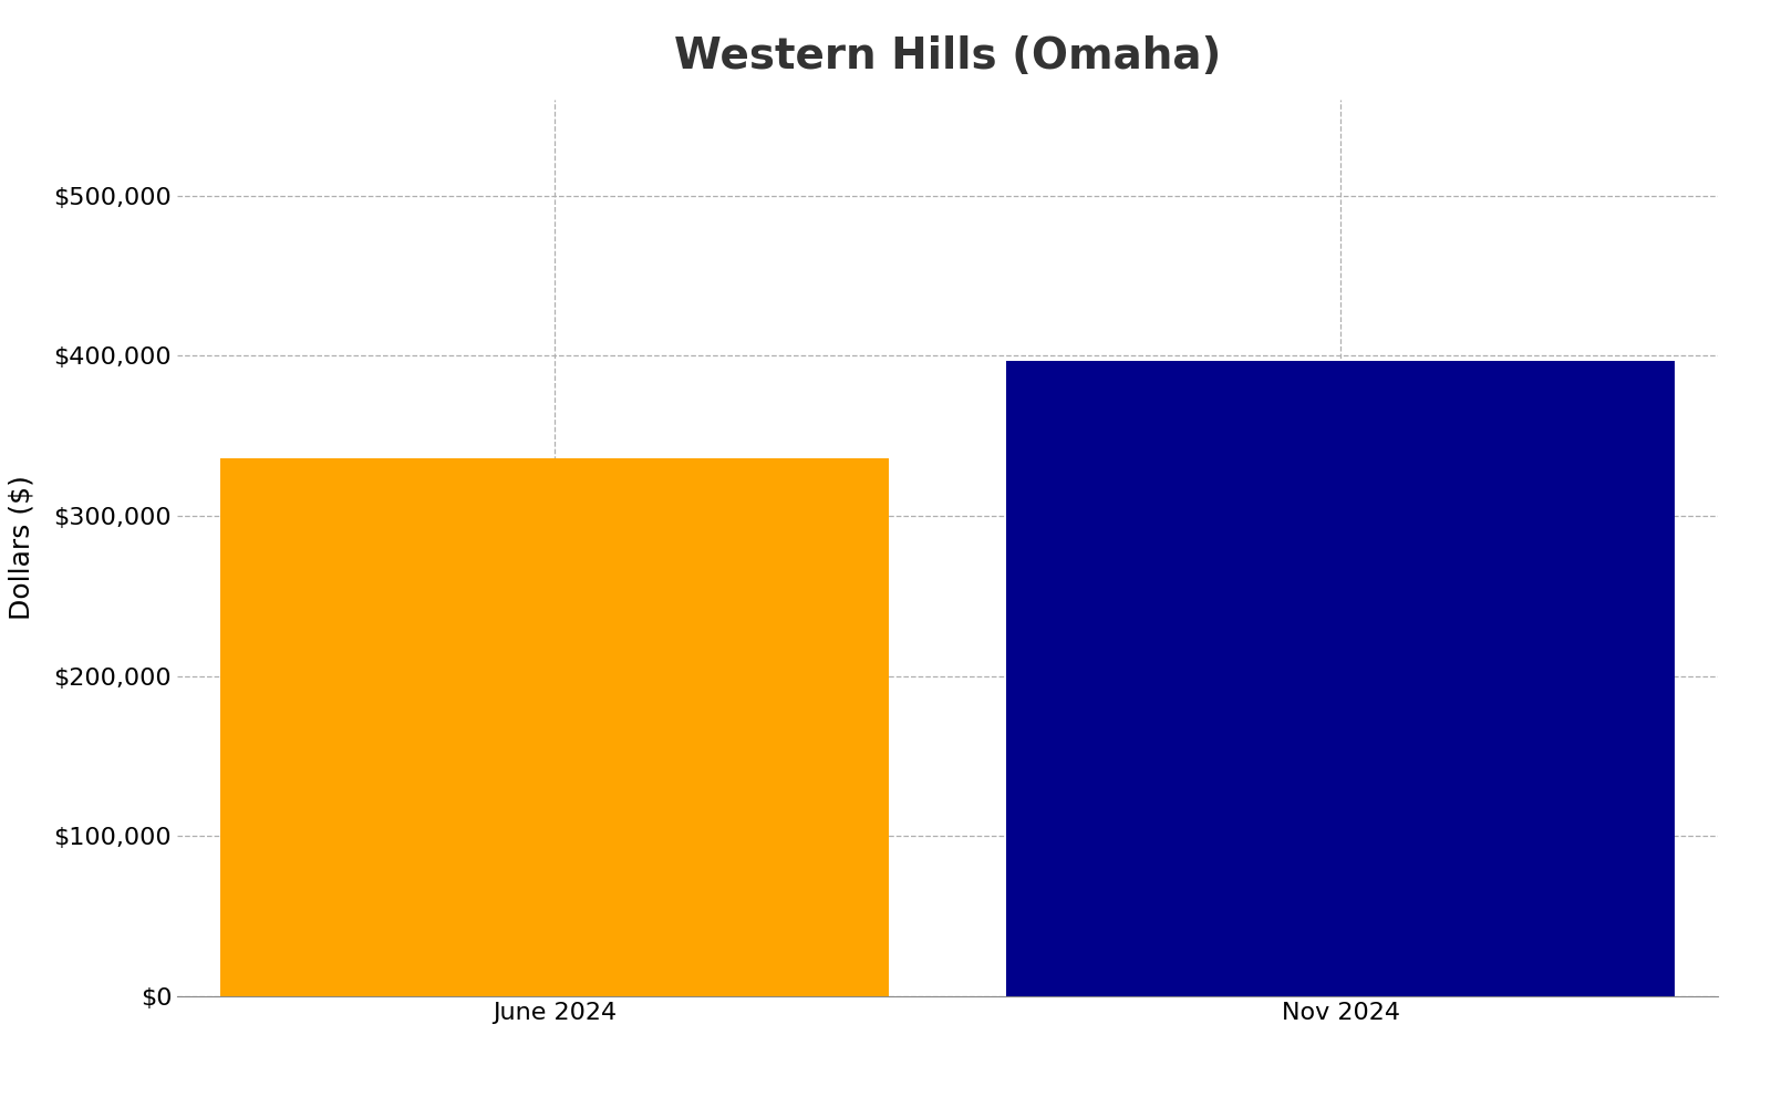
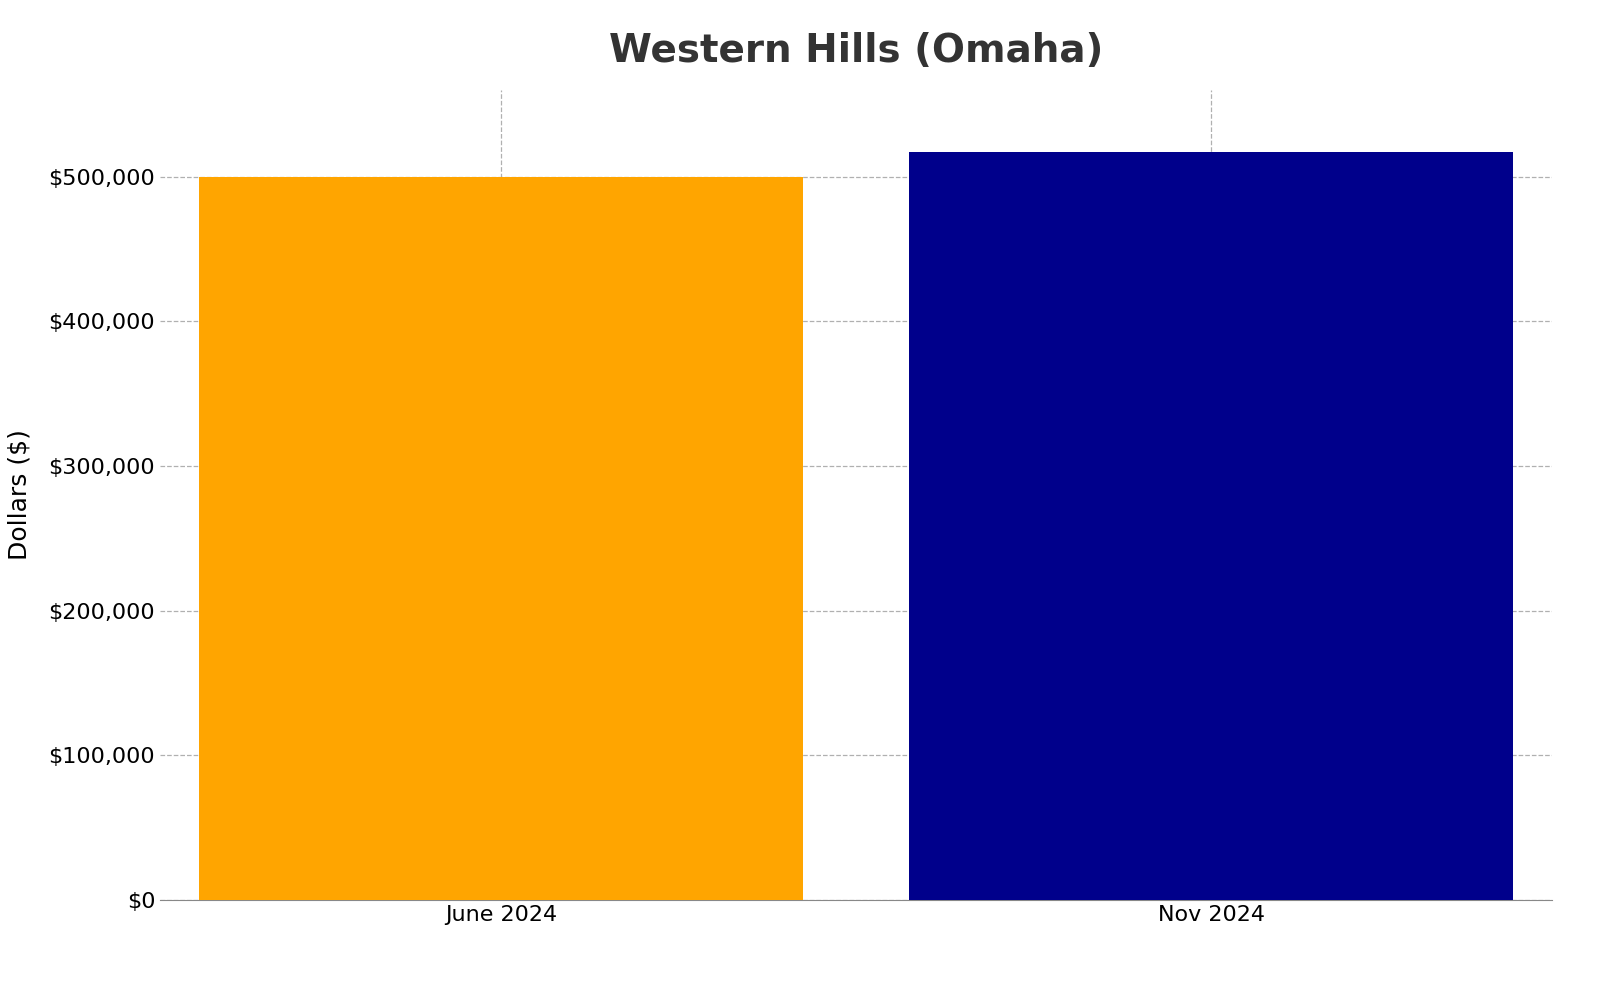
June 2024: $336,000 -> $500,000
Nov 2024: $397,000 -> $517,000
